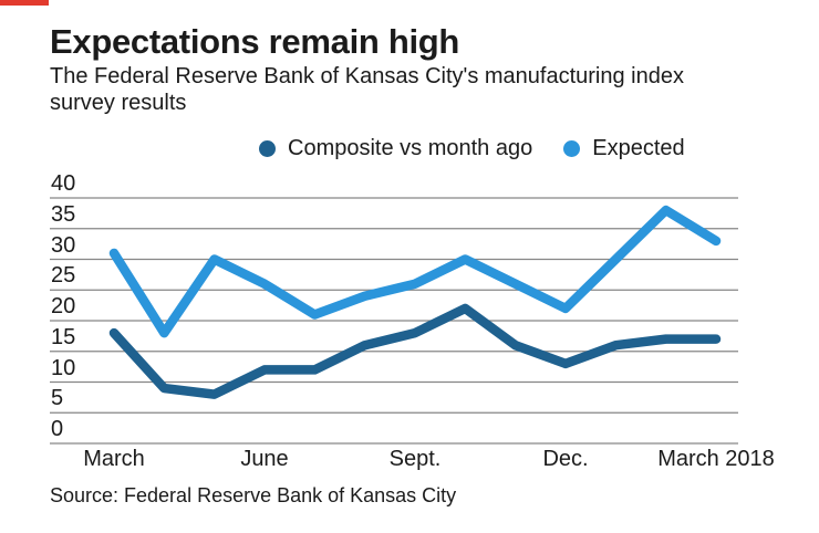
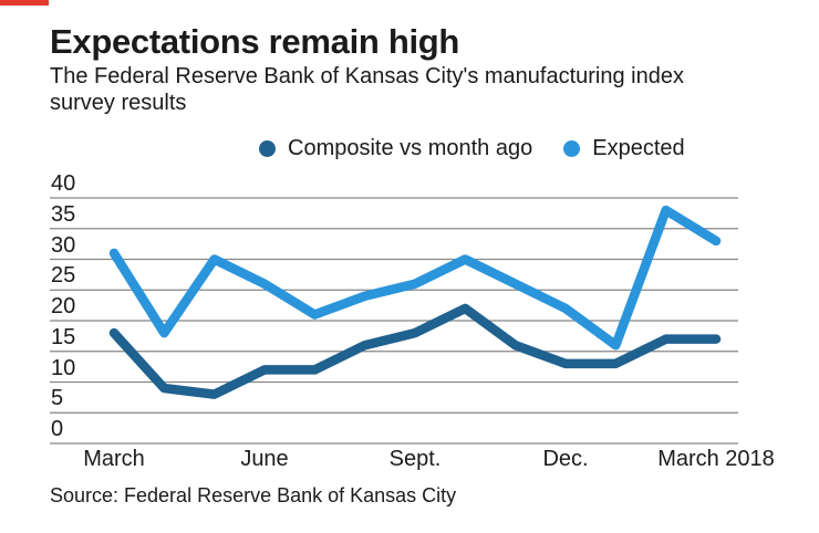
Composite vs month ago/10: 16 -> 13
Expected/10: 30 -> 16
